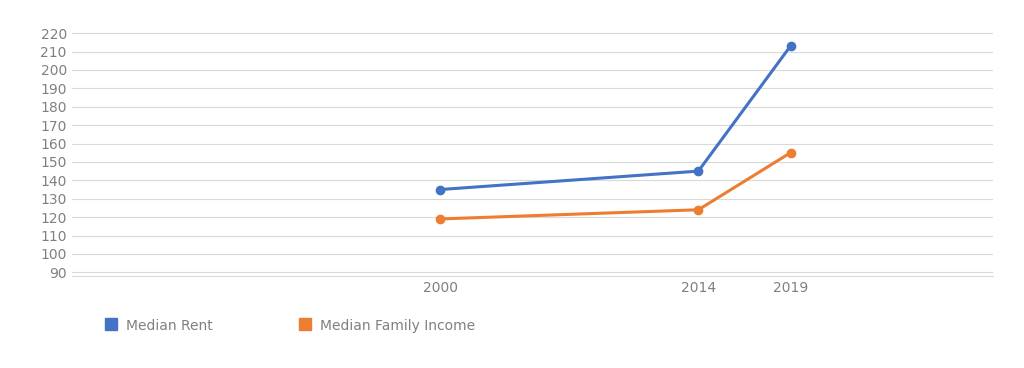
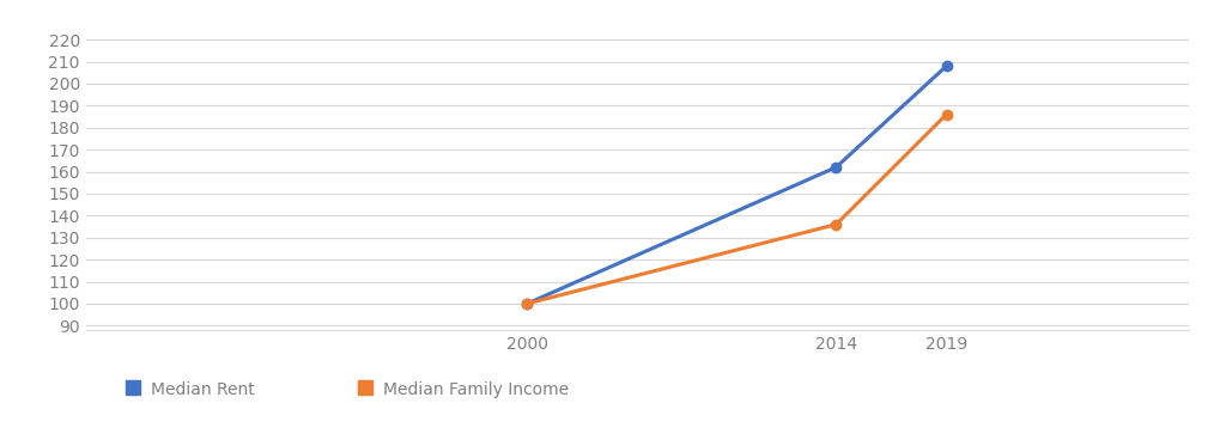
Median Rent/2000: 135 -> 100
Median Family Income/2000: 119 -> 100
Median Rent/2014: 145 -> 162
Median Family Income/2014: 124 -> 136
Median Rent/2019: 213 -> 208
Median Family Income/2019: 155 -> 186
